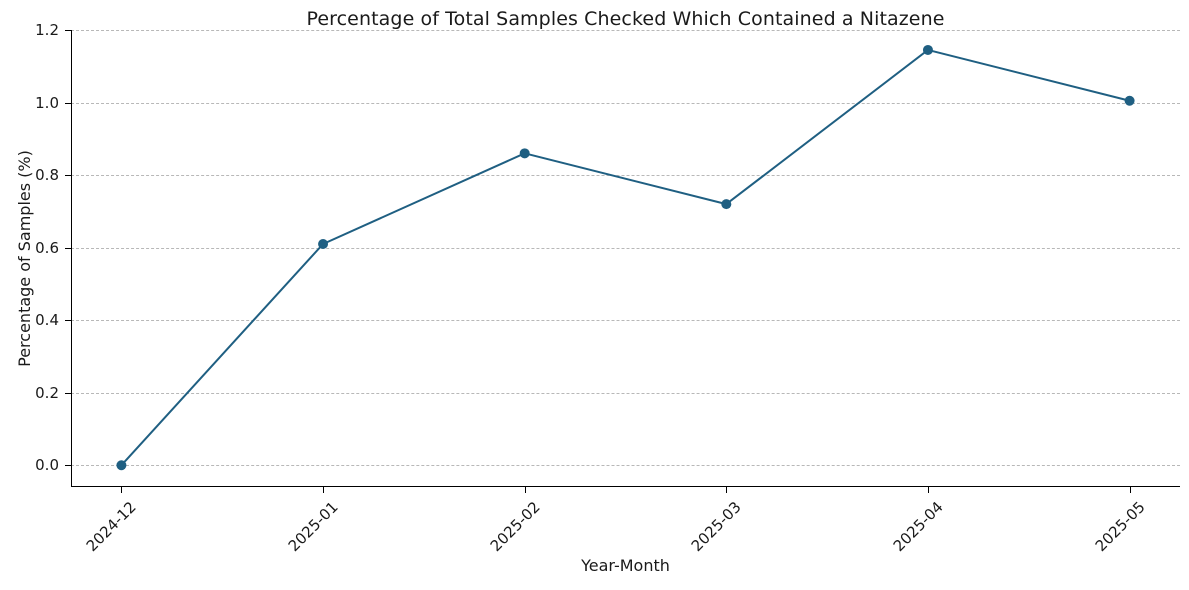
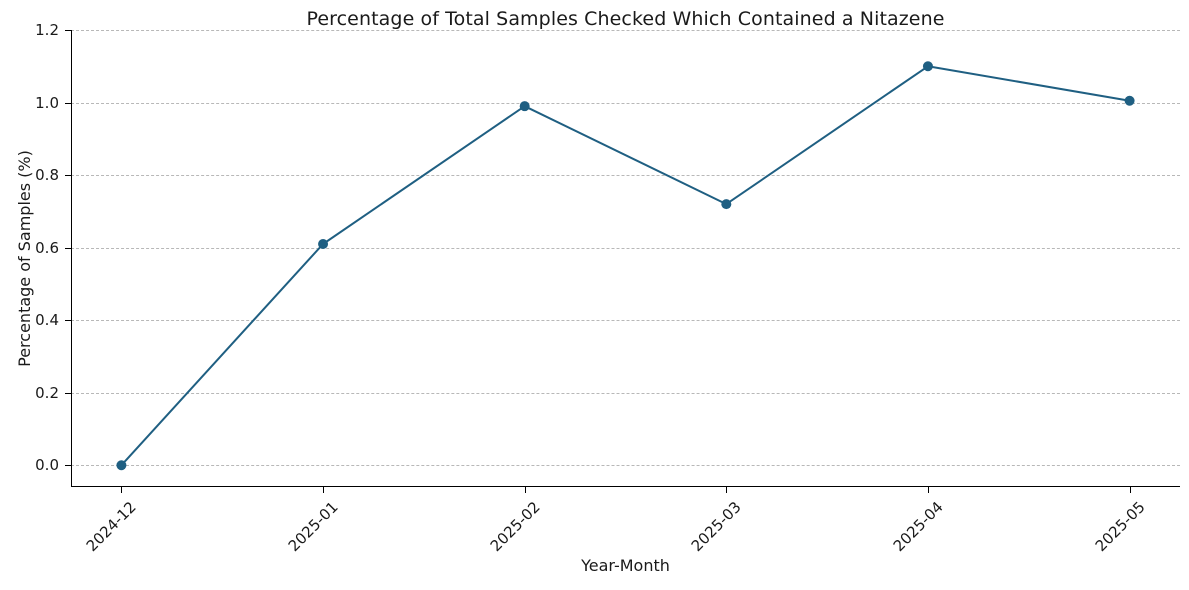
2025-02: 0.86 -> 0.99
2025-04: 1.15 -> 1.10
